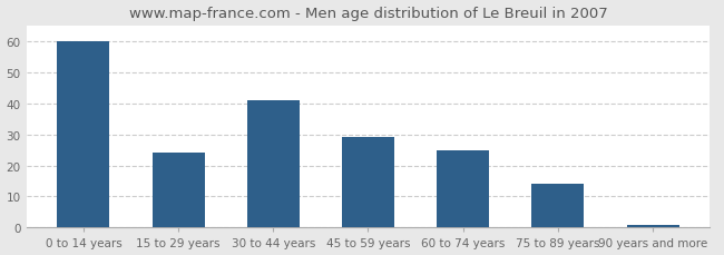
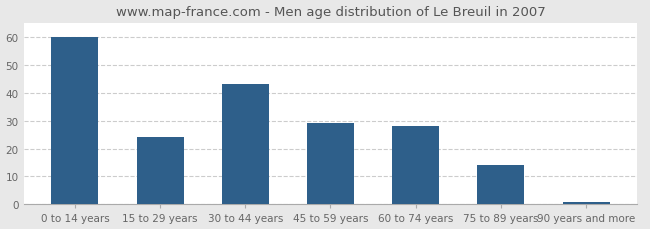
30 to 44 years: 41 -> 43
60 to 74 years: 25 -> 28
